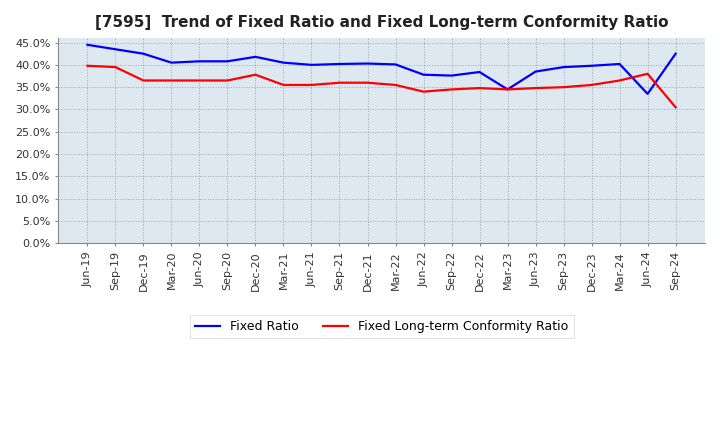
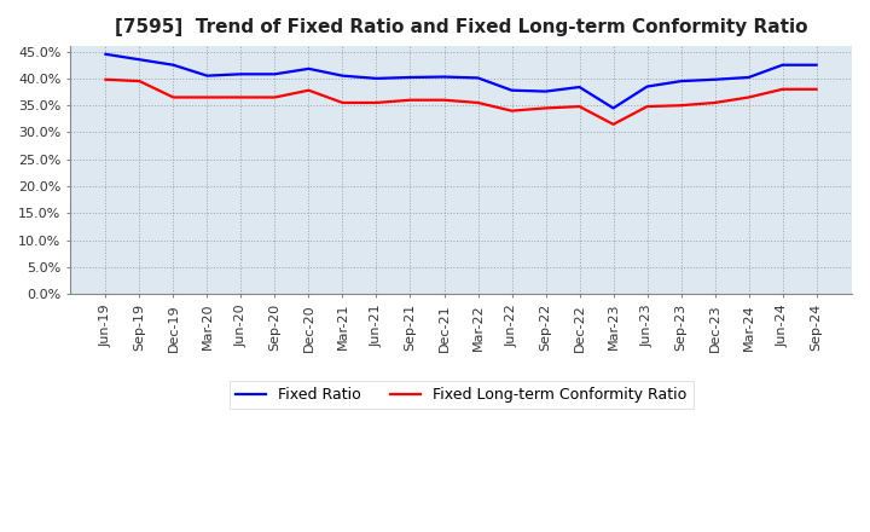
Fixed Long-term Conformity Ratio/Mar-23: 34.5% -> 31.5%
Fixed Ratio/Jun-24: 33.5% -> 42.5%
Fixed Long-term Conformity Ratio/Sep-24: 30.5% -> 38.0%
